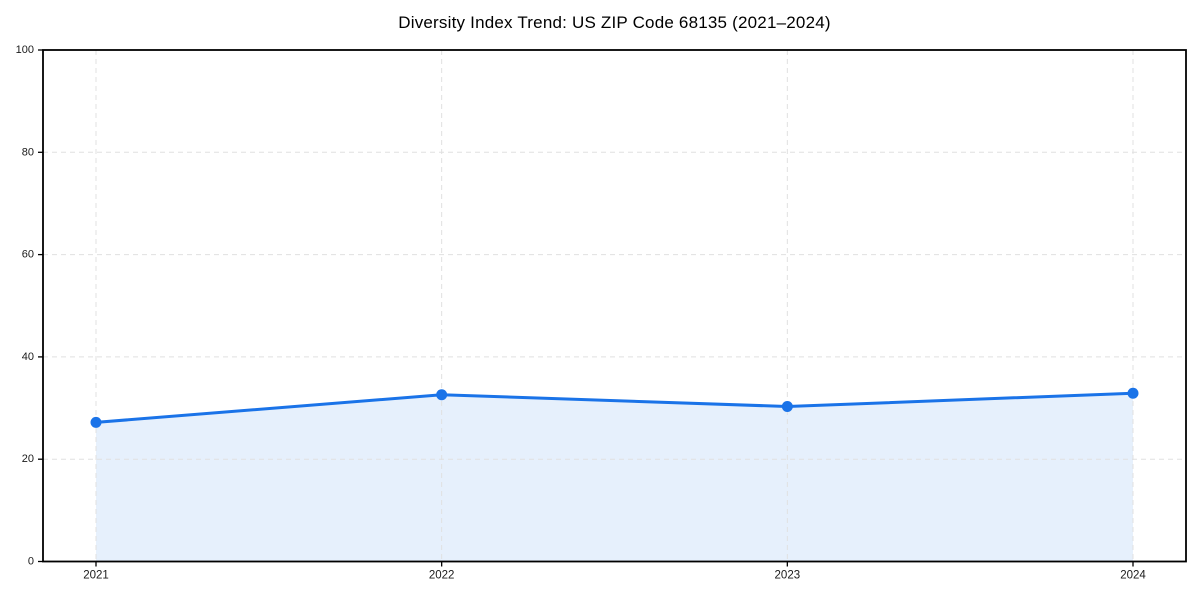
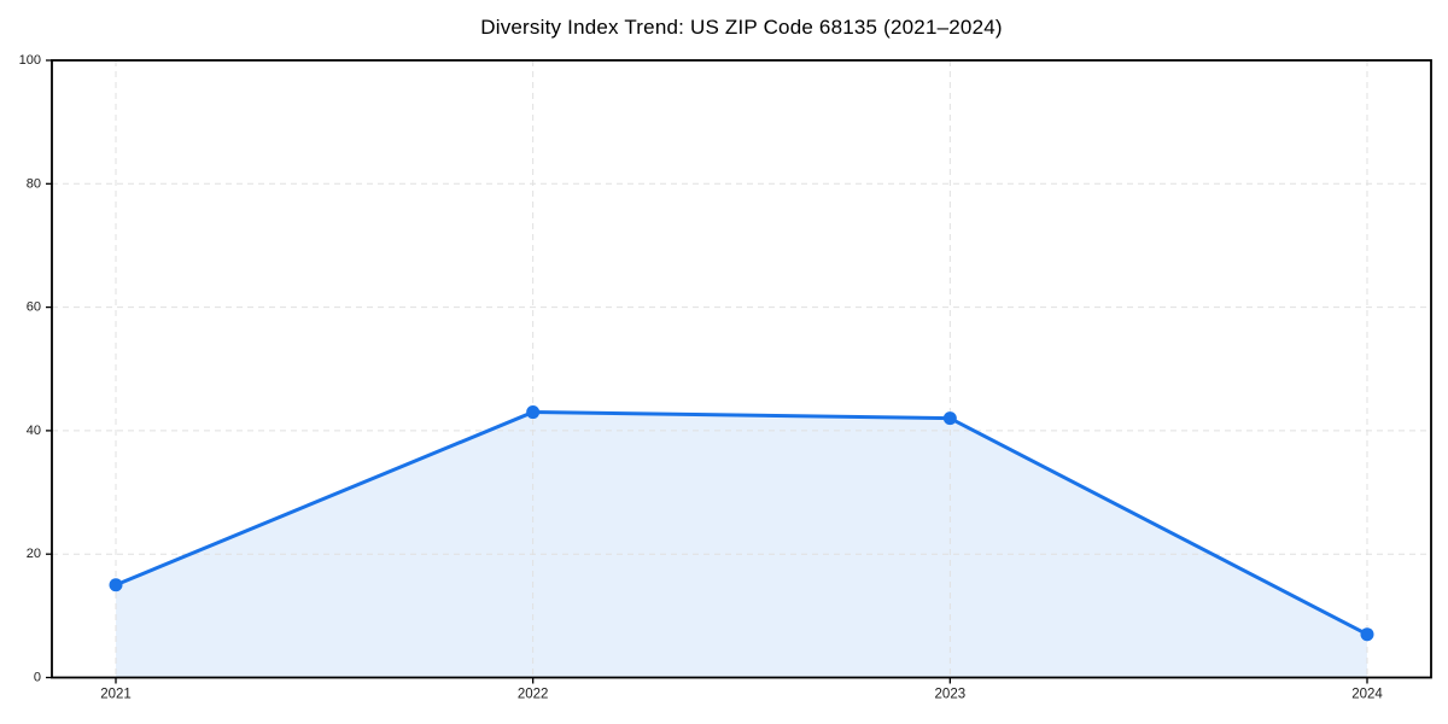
2021: 27 -> 15
2022: 33 -> 43
2023: 30 -> 42
2024: 33 -> 7
